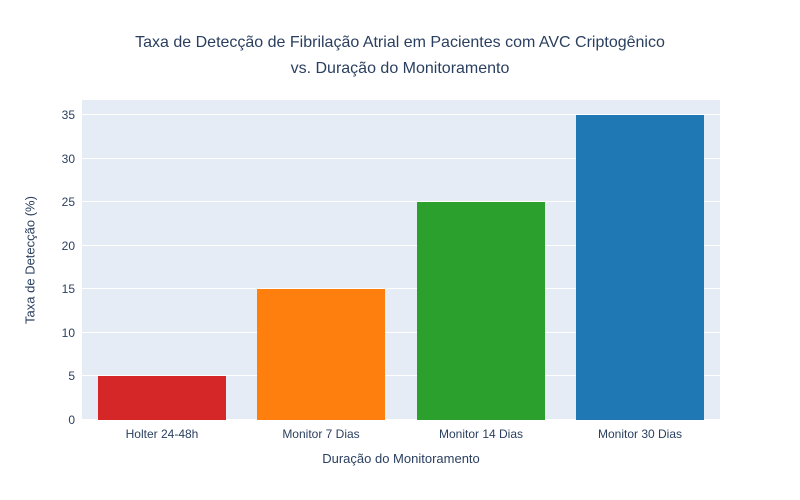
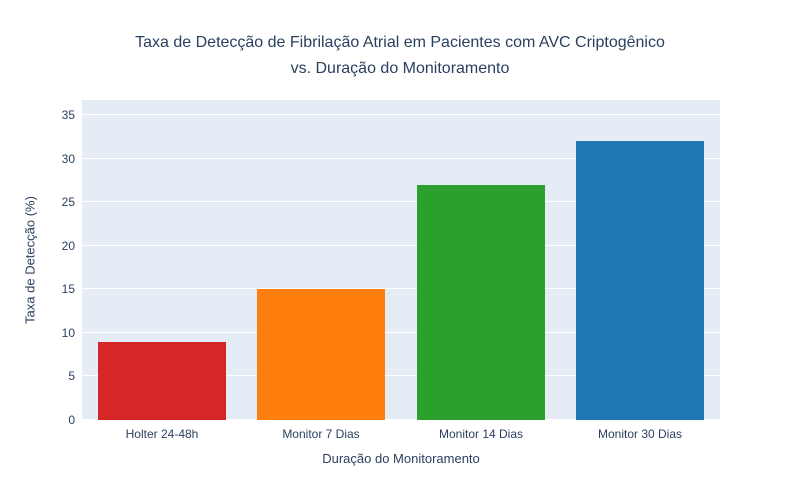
Holter 24-48h: 5 -> 9
Monitor 14 Dias: 25 -> 27
Monitor 30 Dias: 35 -> 32
